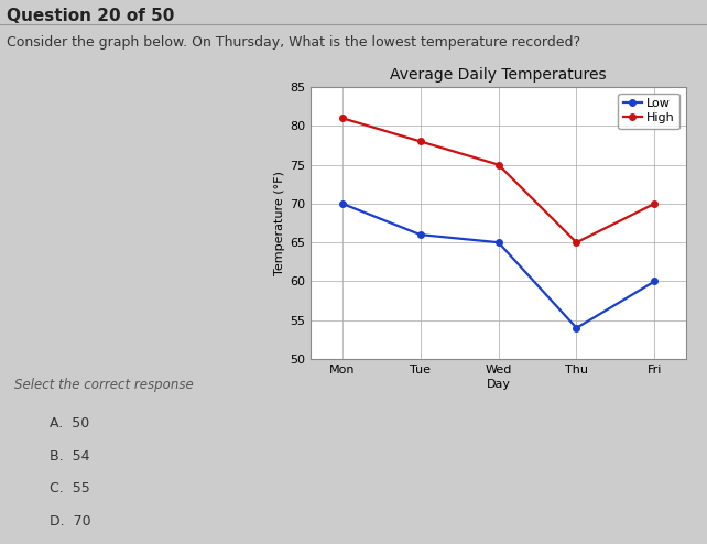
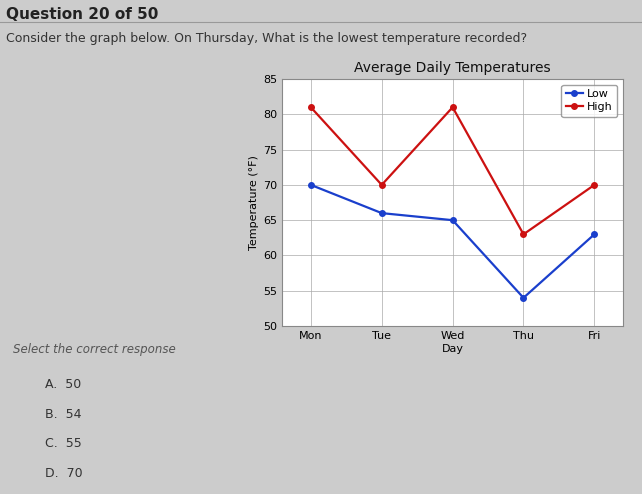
High/Tue: 78 -> 70
High/Wed: 75 -> 81
High/Thu: 65 -> 63
Low/Fri: 60 -> 63
